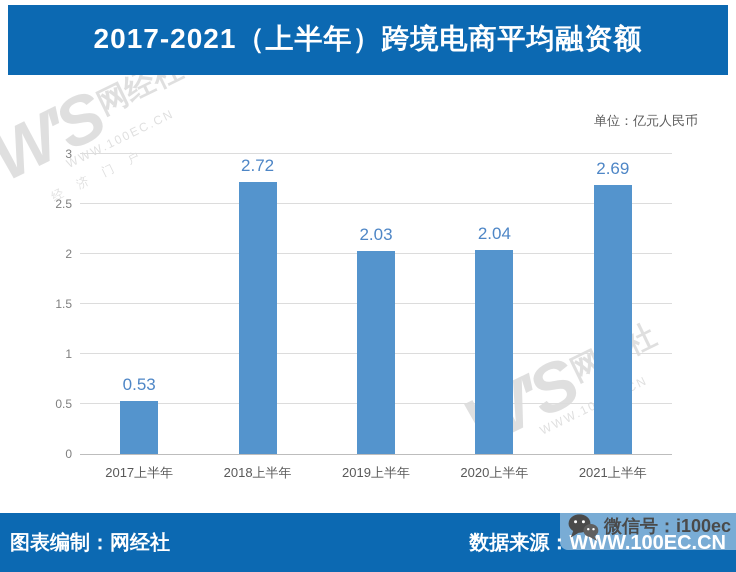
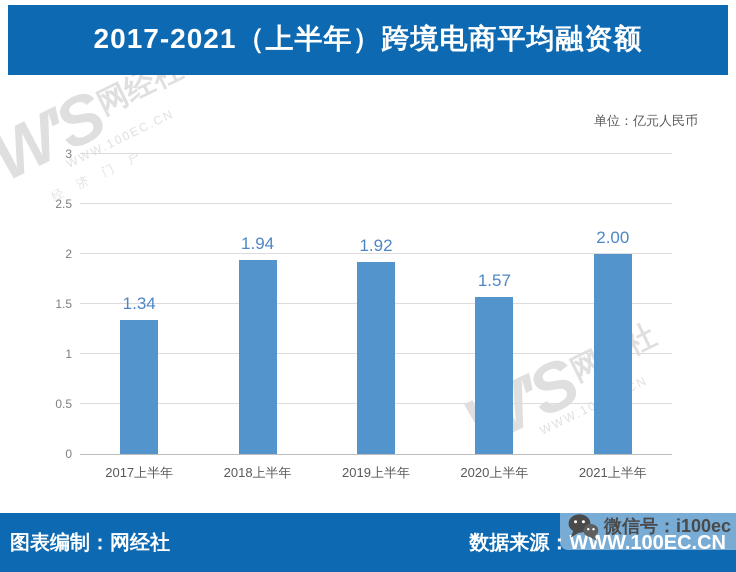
2017上半年: 0.53 -> 1.34
2018上半年: 2.72 -> 1.94
2019上半年: 2.03 -> 1.92
2020上半年: 2.04 -> 1.57
2021上半年: 2.69 -> 2.00
